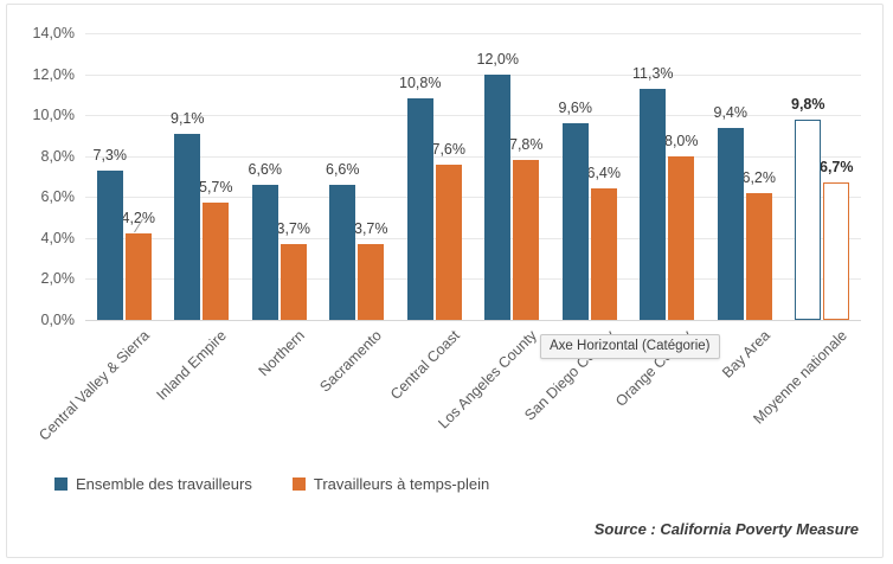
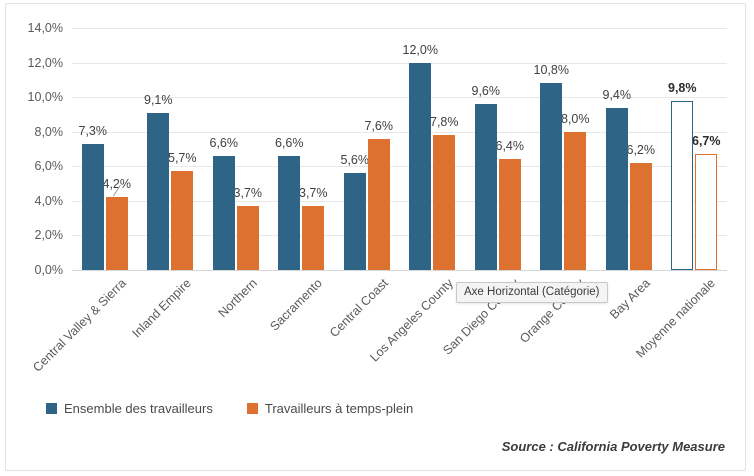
Ensemble des travailleurs/Central Coast: 10,8% -> 5,6%
Ensemble des travailleurs/Orange County: 11,3% -> 10,8%
